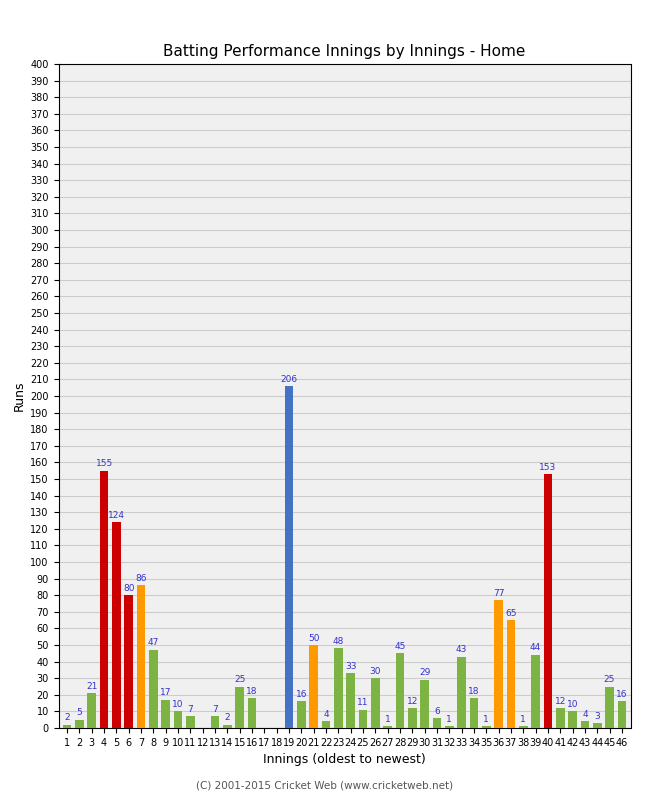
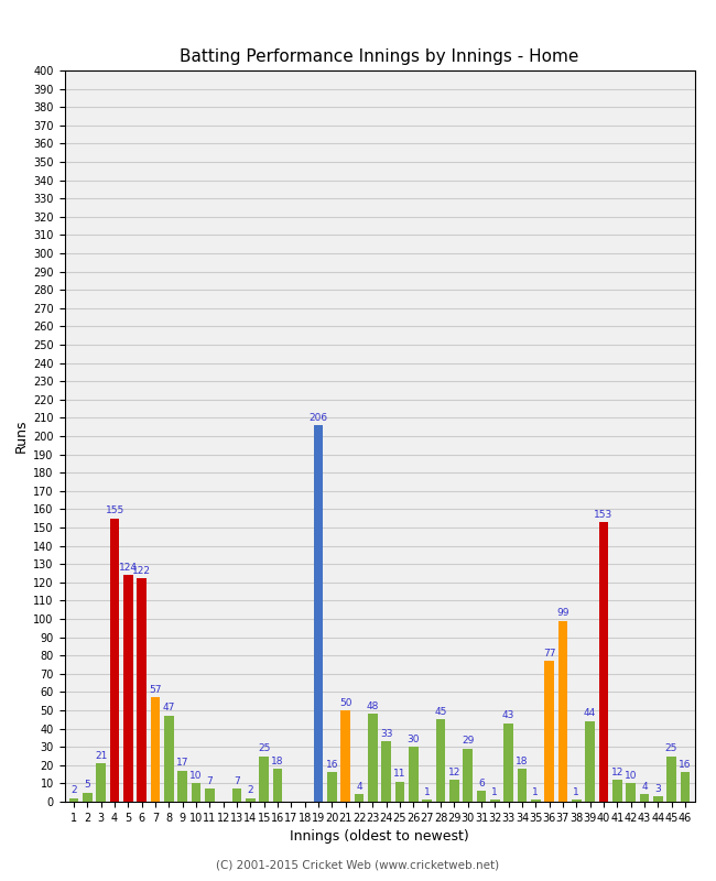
6: 80 -> 122
7: 86 -> 57
37: 65 -> 99
